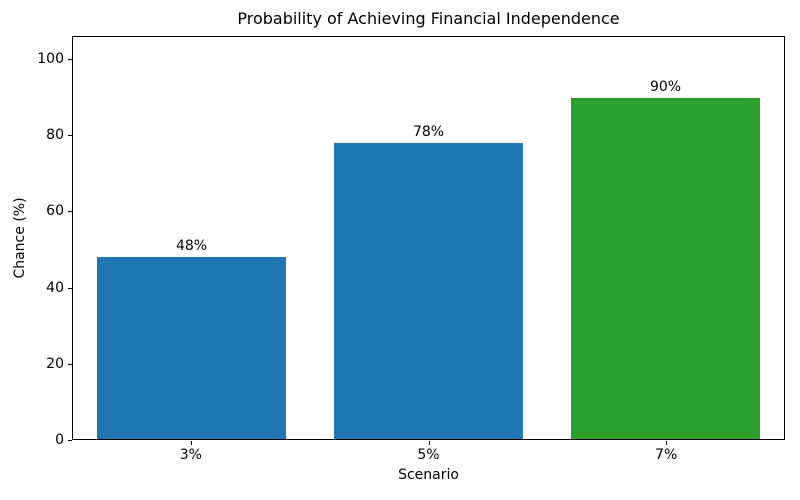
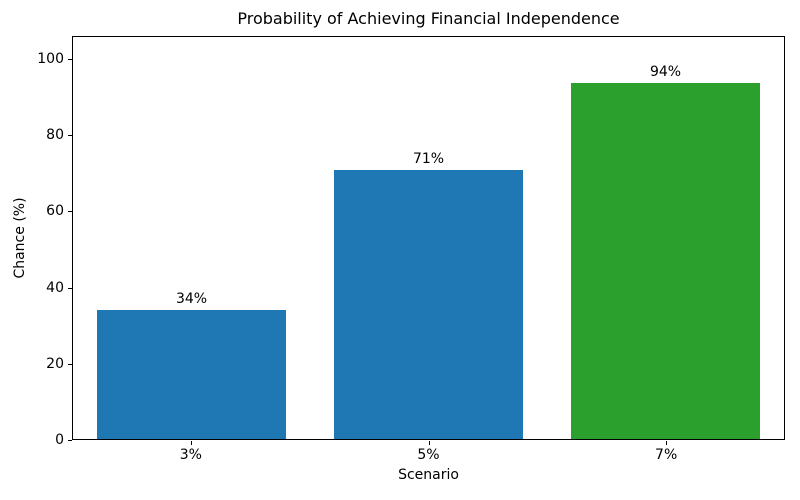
3%: 48% -> 34%
5%: 78% -> 71%
7%: 90% -> 94%
